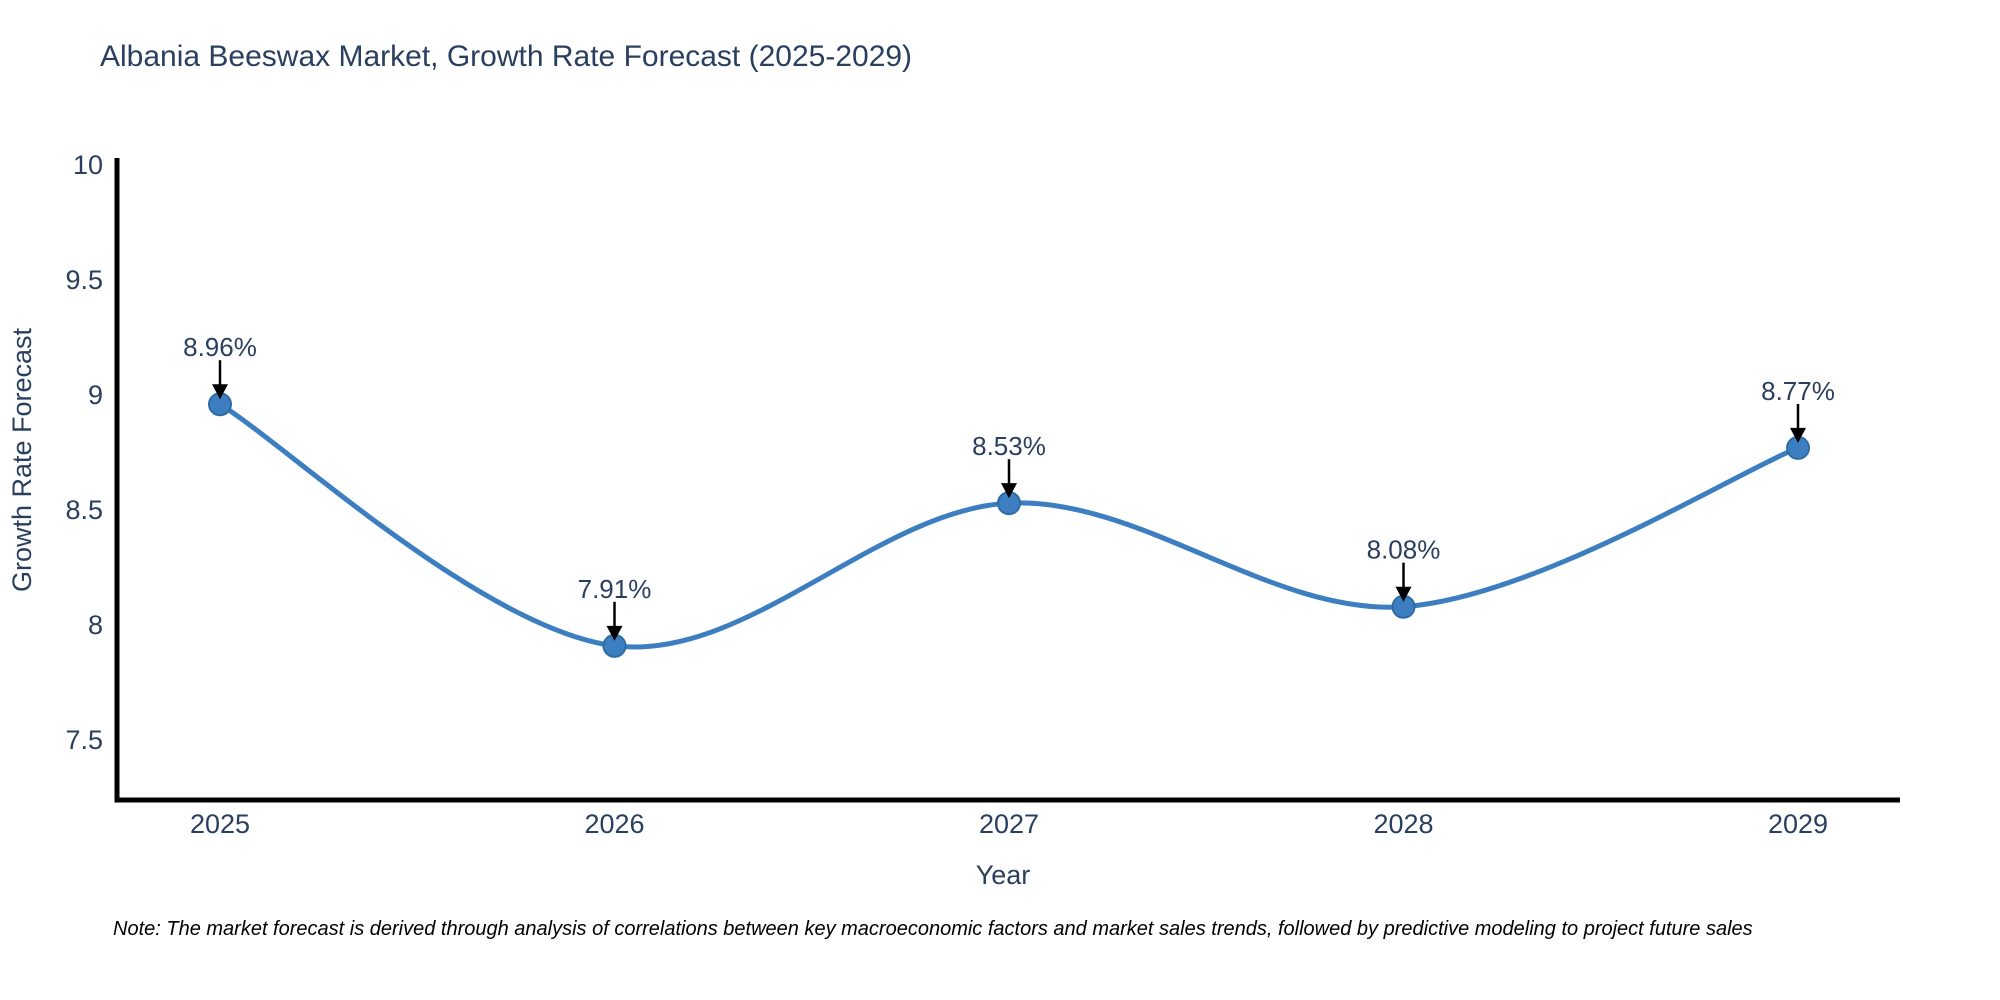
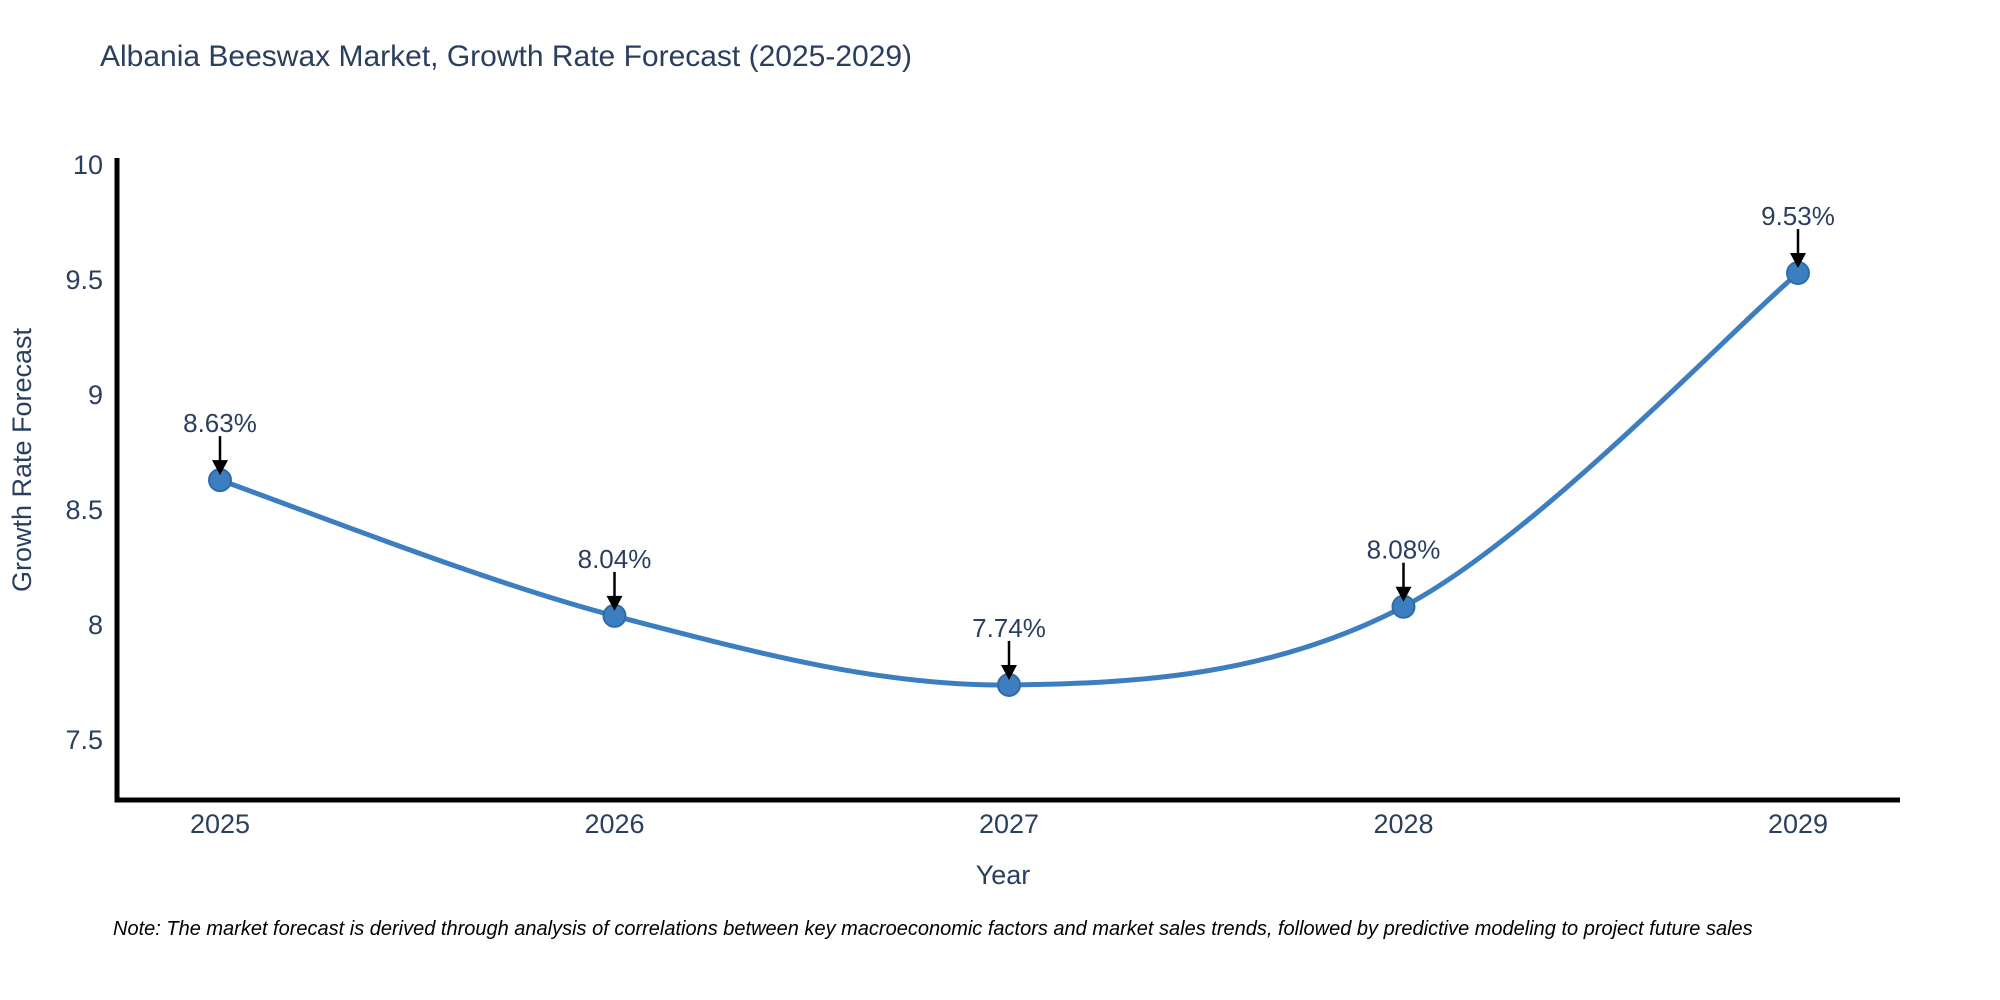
2025: 8.96% -> 8.63%
2026: 7.91% -> 8.04%
2027: 8.53% -> 7.74%
2029: 8.77% -> 9.53%
